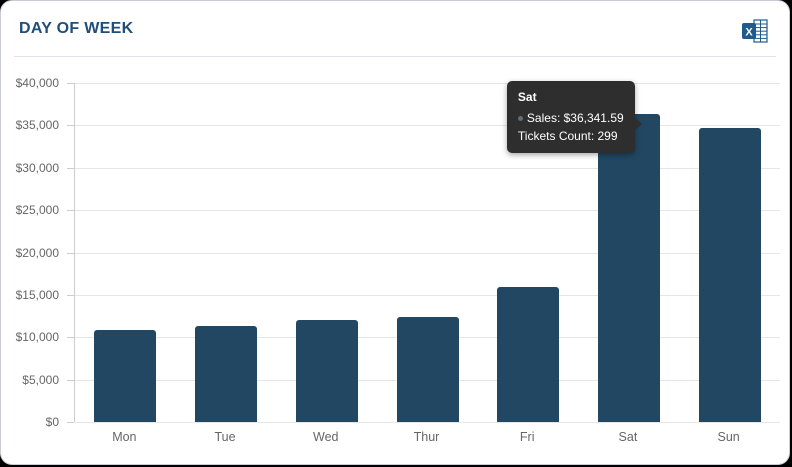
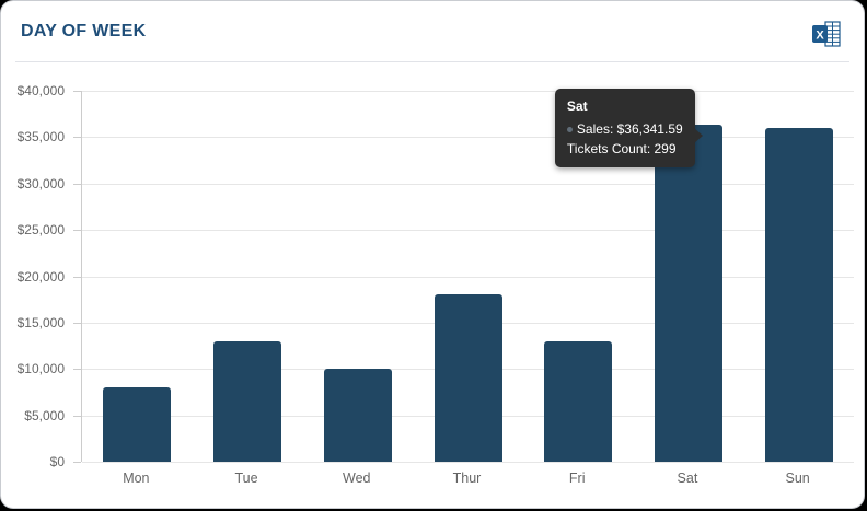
Mon: $11000 -> $8000
Tue: $11000 -> $13000
Wed: $12000 -> $10000
Thur: $12000 -> $18000
Fri: $16000 -> $13000
Sun: $35000 -> $36000
